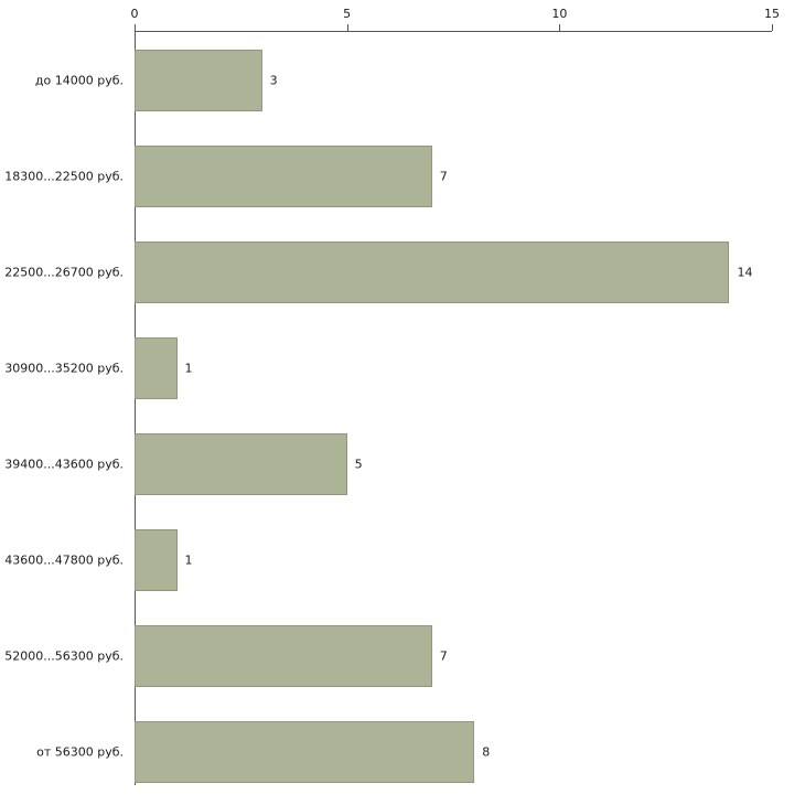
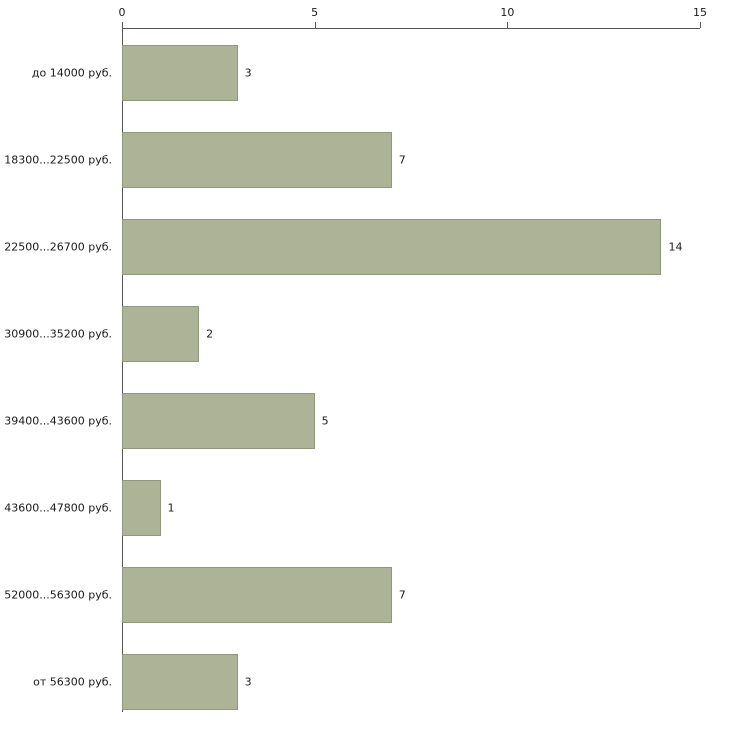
30900...35200 руб.: 1 -> 2
от 56300 руб.: 8 -> 3
